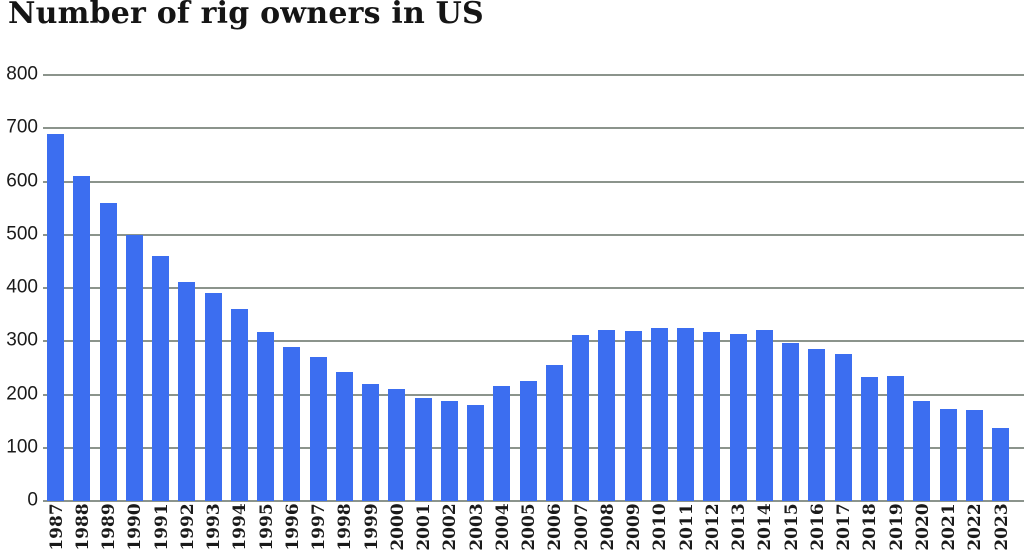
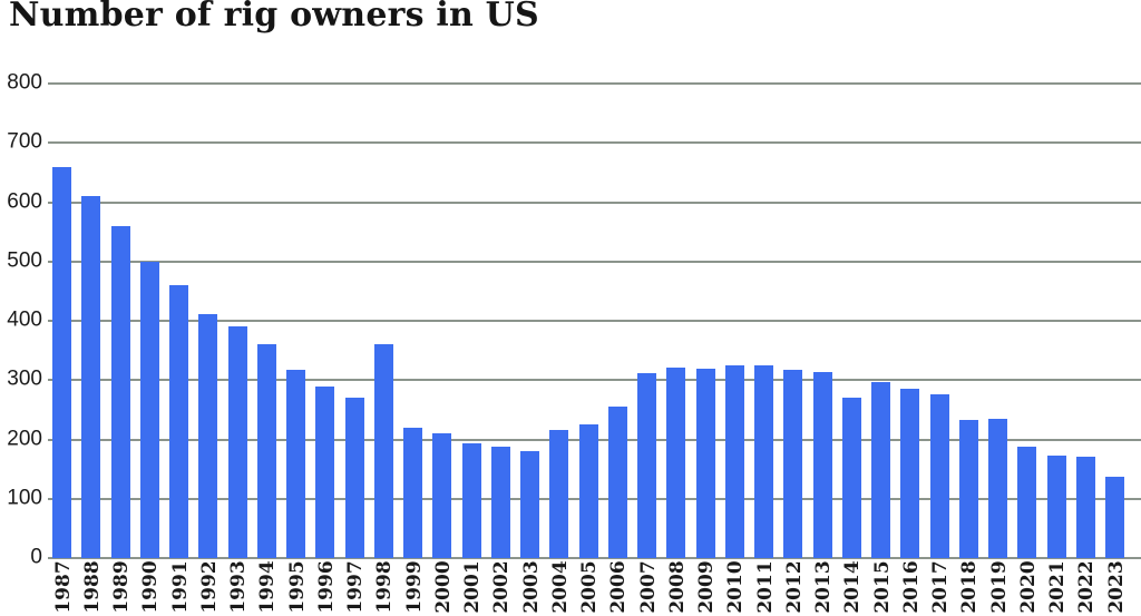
1987: 690 -> 660
1998: 240 -> 360
2014: 320 -> 270
